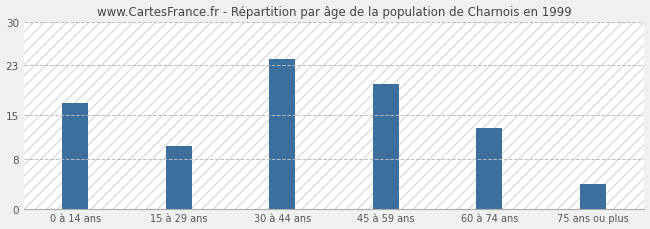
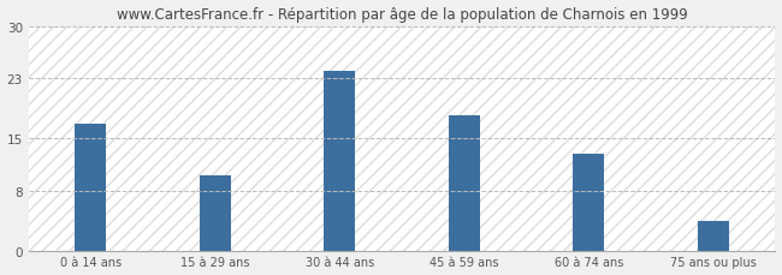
45 à 59 ans: 20 -> 18
